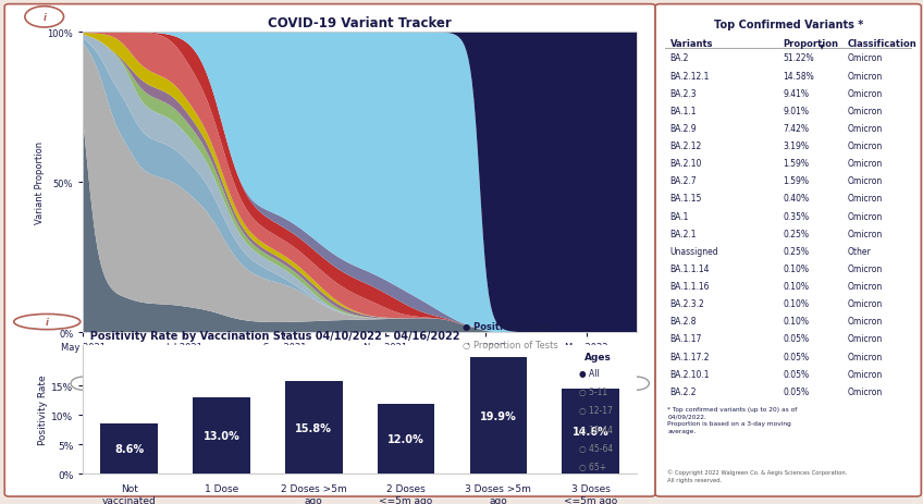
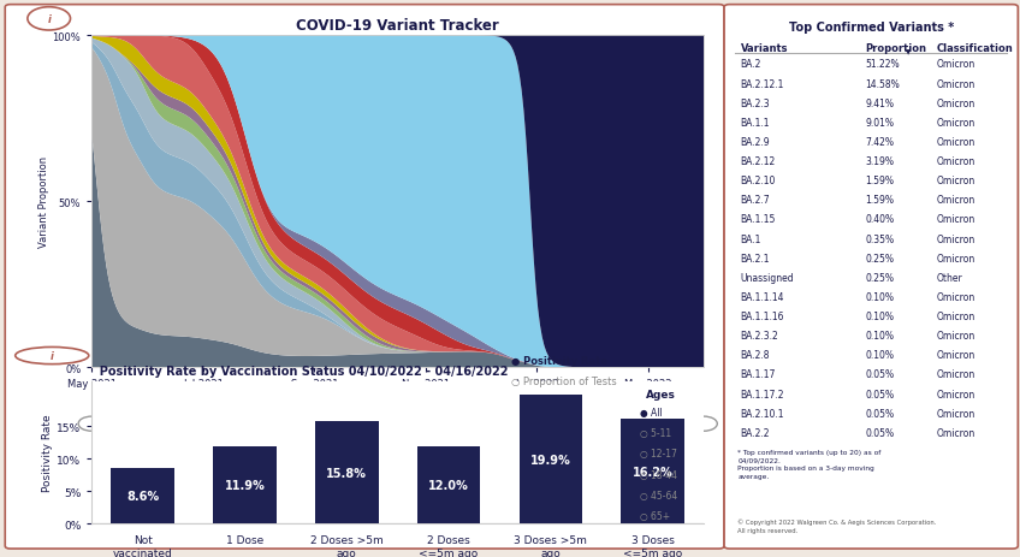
1 Dose: 13.0% -> 11.9%
3 Doses <=5m ago: 14.6% -> 16.2%
